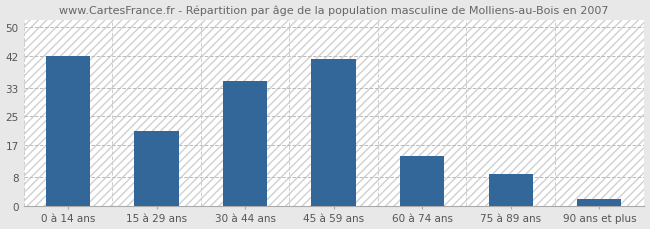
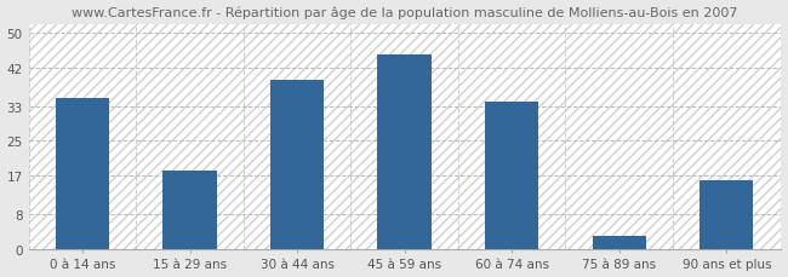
0 à 14 ans: 42 -> 35
15 à 29 ans: 21 -> 18
30 à 44 ans: 35 -> 39
45 à 59 ans: 41 -> 45
60 à 74 ans: 14 -> 34
75 à 89 ans: 9 -> 3
90 ans et plus: 2 -> 16
